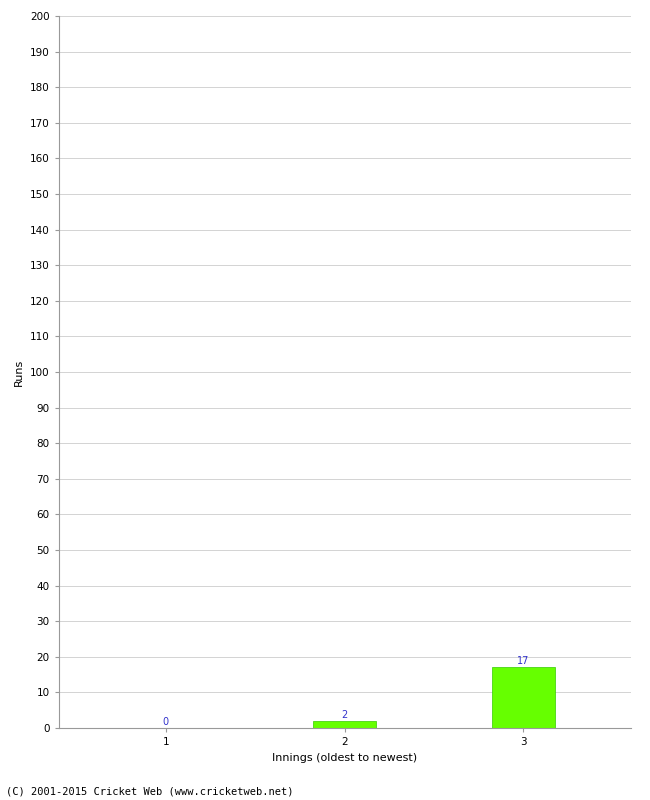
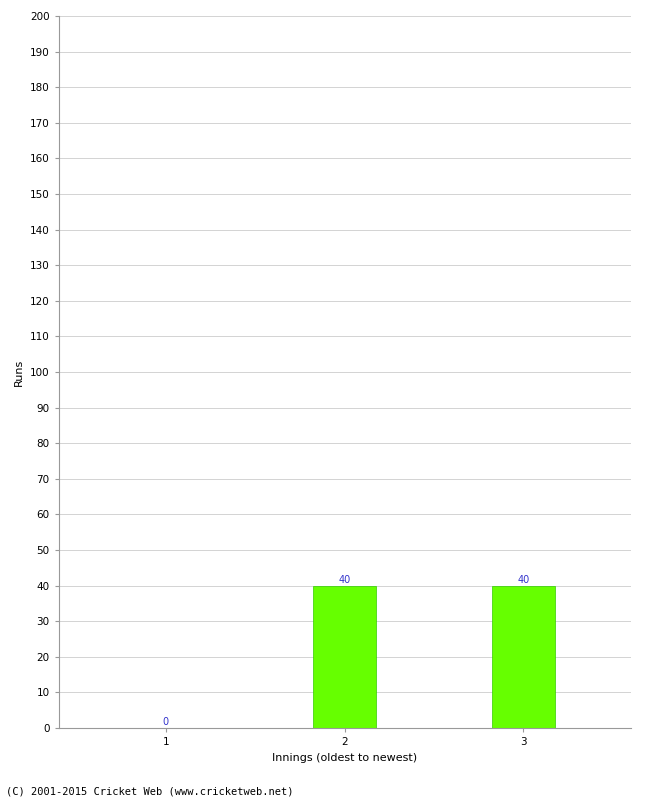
2: 2 -> 40
3: 17 -> 40
